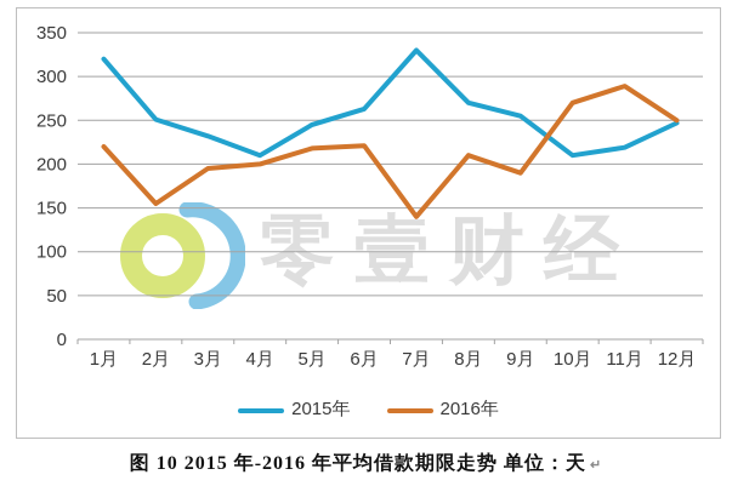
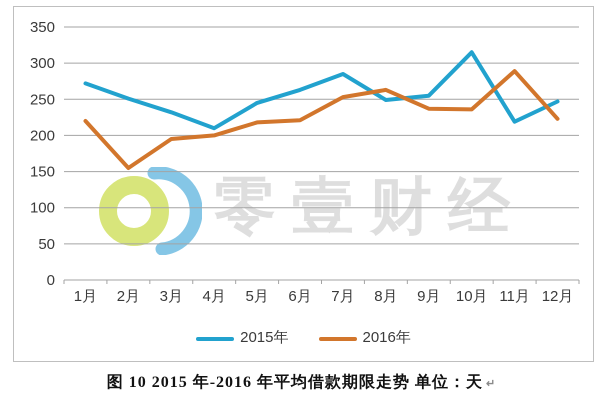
2015年/1月: 320 -> 270
2015年/7月: 330 -> 280
2016年/7月: 140 -> 250
2015年/8月: 270 -> 250
2016年/8月: 210 -> 260
2016年/9月: 190 -> 240
2015年/10月: 210 -> 320
2016年/10月: 270 -> 240
2016年/12月: 250 -> 220
